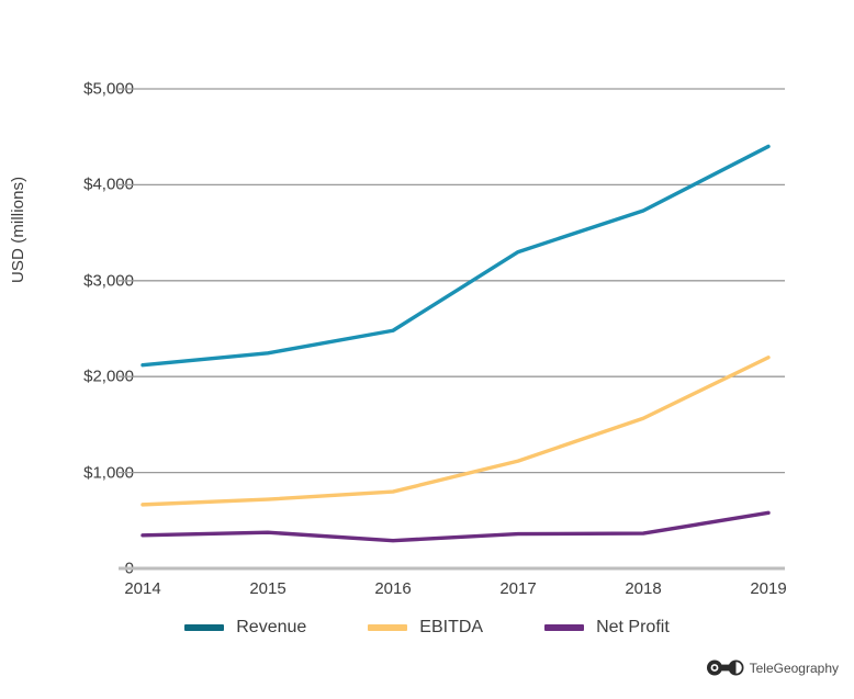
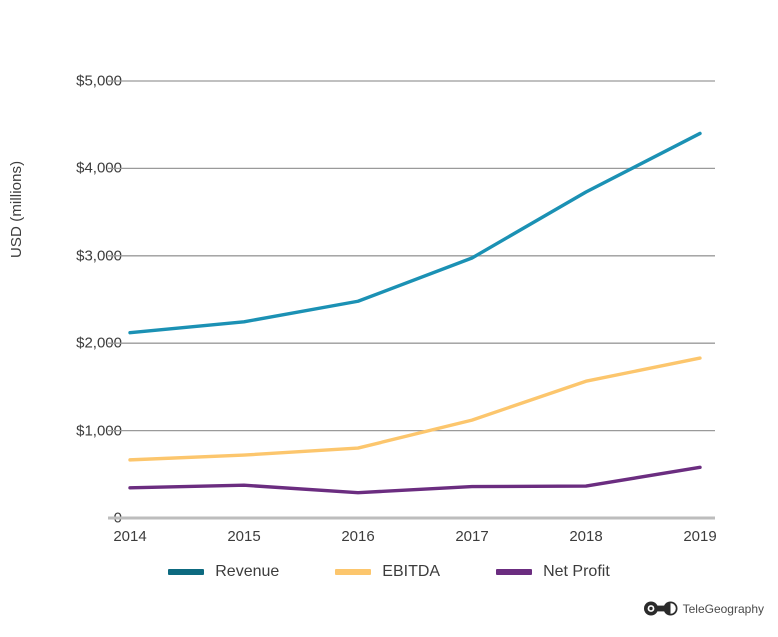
Revenue/2017: $3300 -> $3000
EBITDA/2019: $2200 -> $1800
